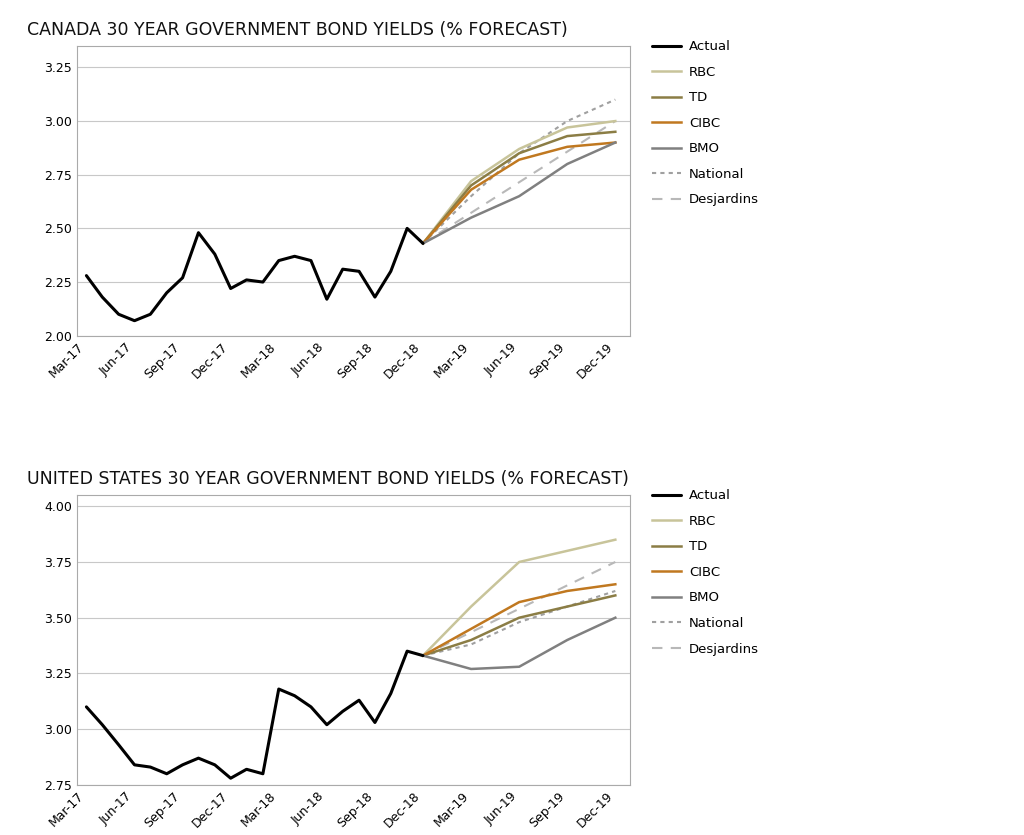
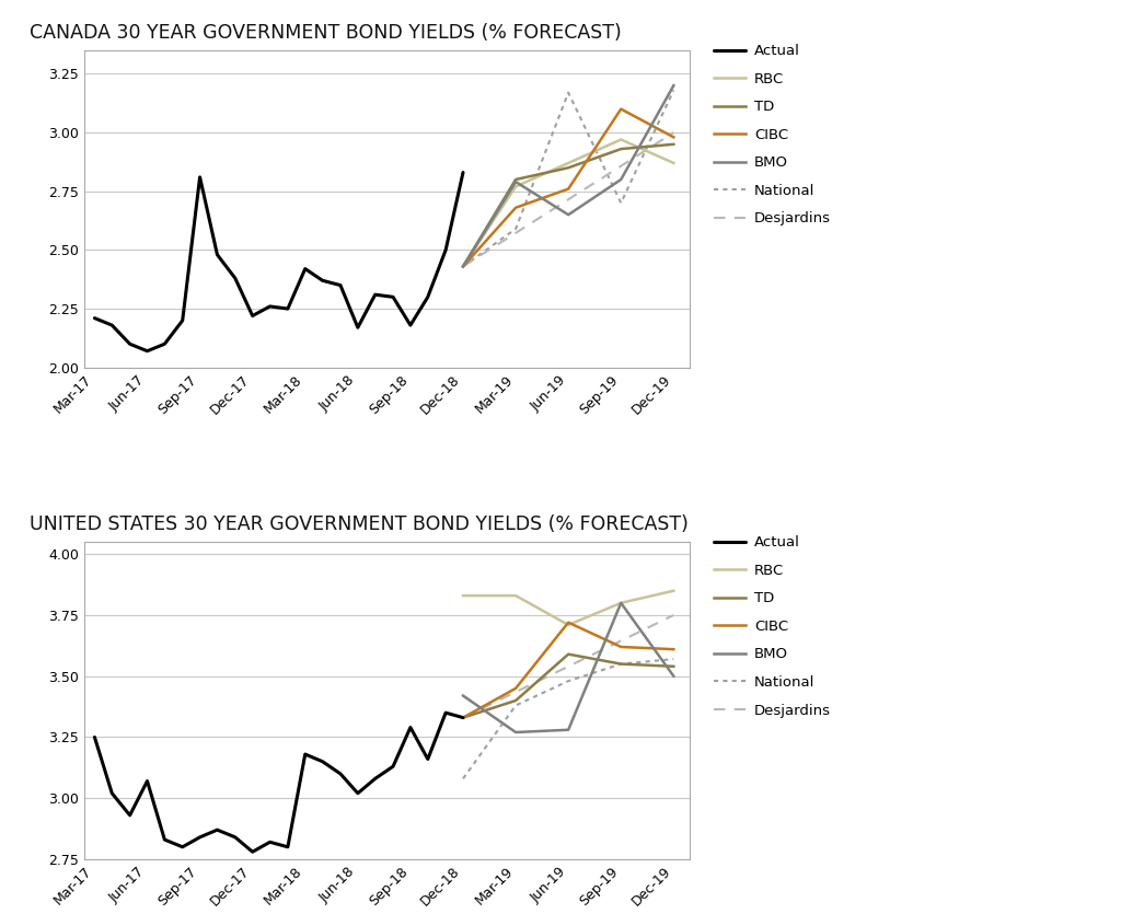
CANADA 30 YEAR GOVERNMENT BOND YIELDS (% FORECAST)/Actual/Mar-17: 2.28 -> 2.21
CANADA 30 YEAR GOVERNMENT BOND YIELDS (% FORECAST)/Actual/Sep-17: 2.27 -> 2.81
CANADA 30 YEAR GOVERNMENT BOND YIELDS (% FORECAST)/Actual/Mar-18: 2.35 -> 2.42
CANADA 30 YEAR GOVERNMENT BOND YIELDS (% FORECAST)/Actual/Dec-18: 2.43 -> 2.83
CANADA 30 YEAR GOVERNMENT BOND YIELDS (% FORECAST)/RBC/Mar-19: 2.72 -> 2.77
CANADA 30 YEAR GOVERNMENT BOND YIELDS (% FORECAST)/TD/Mar-19: 2.70 -> 2.80
CANADA 30 YEAR GOVERNMENT BOND YIELDS (% FORECAST)/BMO/Mar-19: 2.55 -> 2.79
CANADA 30 YEAR GOVERNMENT BOND YIELDS (% FORECAST)/National/Mar-19: 2.65 -> 2.59
CANADA 30 YEAR GOVERNMENT BOND YIELDS (% FORECAST)/CIBC/Jun-19: 2.82 -> 2.76
CANADA 30 YEAR GOVERNMENT BOND YIELDS (% FORECAST)/National/Jun-19: 2.85 -> 3.17
CANADA 30 YEAR GOVERNMENT BOND YIELDS (% FORECAST)/CIBC/Sep-19: 2.88 -> 3.10
CANADA 30 YEAR GOVERNMENT BOND YIELDS (% FORECAST)/National/Sep-19: 3.00 -> 2.70
CANADA 30 YEAR GOVERNMENT BOND YIELDS (% FORECAST)/RBC/Dec-19: 3.00 -> 2.87
CANADA 30 YEAR GOVERNMENT BOND YIELDS (% FORECAST)/CIBC/Dec-19: 2.90 -> 2.98
CANADA 30 YEAR GOVERNMENT BOND YIELDS (% FORECAST)/BMO/Dec-19: 2.90 -> 3.20
CANADA 30 YEAR GOVERNMENT BOND YIELDS (% FORECAST)/National/Dec-19: 3.10 -> 3.18
UNITED STATES 30 YEAR GOVERNMENT BOND YIELDS (% FORECAST)/Actual/Mar-17: 3.10 -> 3.25
UNITED STATES 30 YEAR GOVERNMENT BOND YIELDS (% FORECAST)/Actual/Jun-17: 2.84 -> 3.07
UNITED STATES 30 YEAR GOVERNMENT BOND YIELDS (% FORECAST)/Actual/Sep-18: 3.03 -> 3.29
UNITED STATES 30 YEAR GOVERNMENT BOND YIELDS (% FORECAST)/RBC/Dec-18: 3.33 -> 3.83
UNITED STATES 30 YEAR GOVERNMENT BOND YIELDS (% FORECAST)/BMO/Dec-18: 3.33 -> 3.42
UNITED STATES 30 YEAR GOVERNMENT BOND YIELDS (% FORECAST)/National/Dec-18: 3.33 -> 3.08
UNITED STATES 30 YEAR GOVERNMENT BOND YIELDS (% FORECAST)/RBC/Mar-19: 3.55 -> 3.83
UNITED STATES 30 YEAR GOVERNMENT BOND YIELDS (% FORECAST)/RBC/Jun-19: 3.75 -> 3.71
UNITED STATES 30 YEAR GOVERNMENT BOND YIELDS (% FORECAST)/TD/Jun-19: 3.50 -> 3.59
UNITED STATES 30 YEAR GOVERNMENT BOND YIELDS (% FORECAST)/CIBC/Jun-19: 3.57 -> 3.72
UNITED STATES 30 YEAR GOVERNMENT BOND YIELDS (% FORECAST)/BMO/Sep-19: 3.40 -> 3.80
UNITED STATES 30 YEAR GOVERNMENT BOND YIELDS (% FORECAST)/TD/Dec-19: 3.60 -> 3.54
UNITED STATES 30 YEAR GOVERNMENT BOND YIELDS (% FORECAST)/CIBC/Dec-19: 3.65 -> 3.61
UNITED STATES 30 YEAR GOVERNMENT BOND YIELDS (% FORECAST)/National/Dec-19: 3.62 -> 3.57
